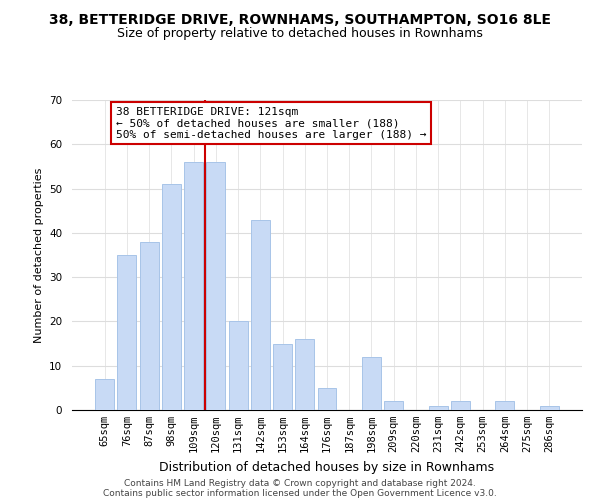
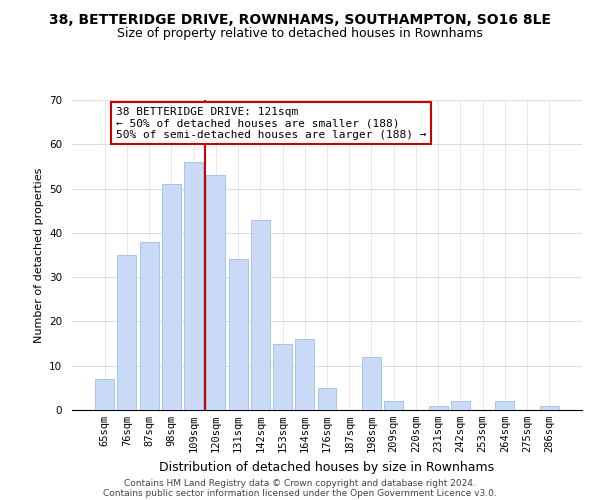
120sqm: 56 -> 53
131sqm: 20 -> 34
